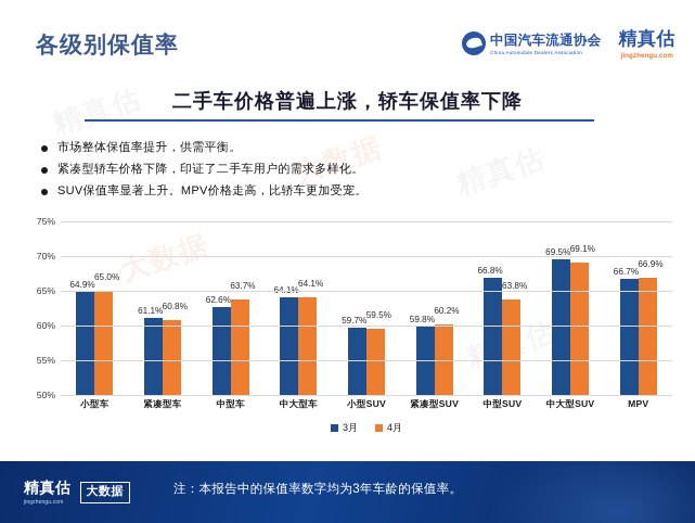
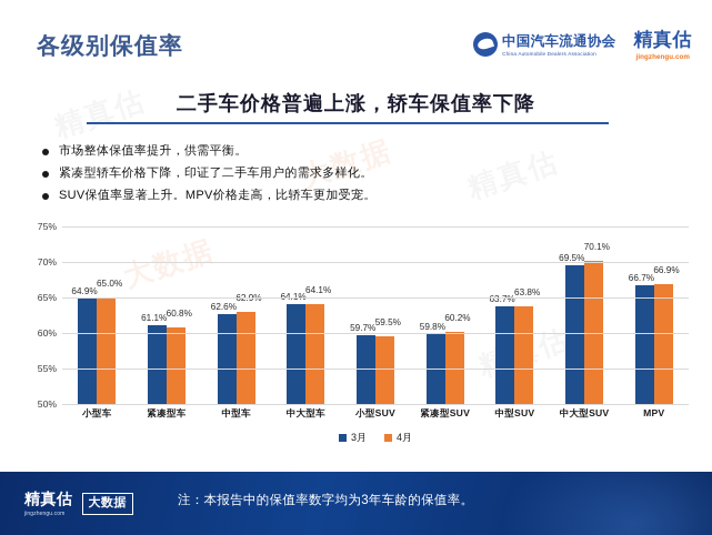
4月/中型车: 63.7% -> 62.9%
3月/中型SUV: 66.8% -> 63.7%
4月/中大型SUV: 69.1% -> 70.1%
